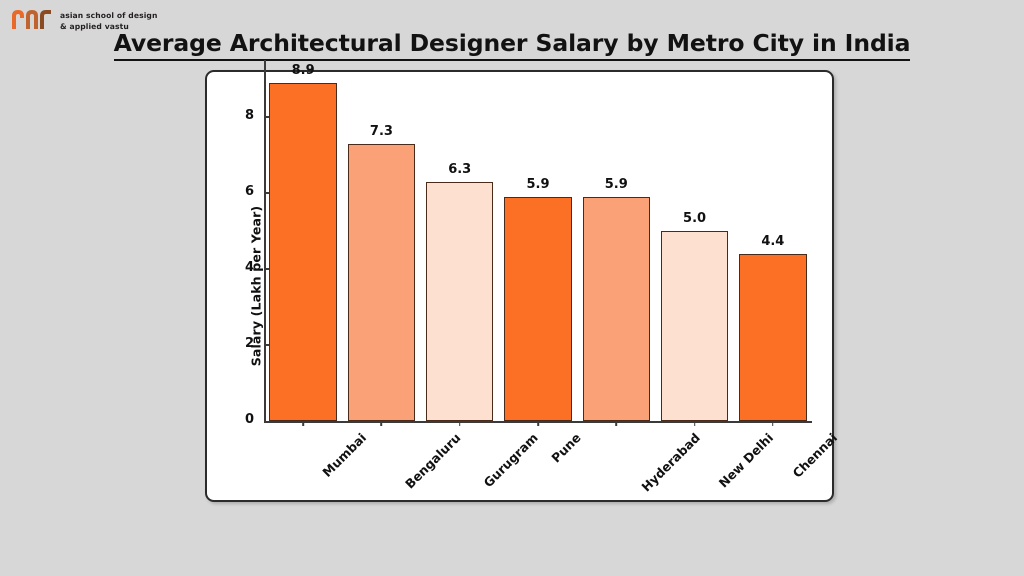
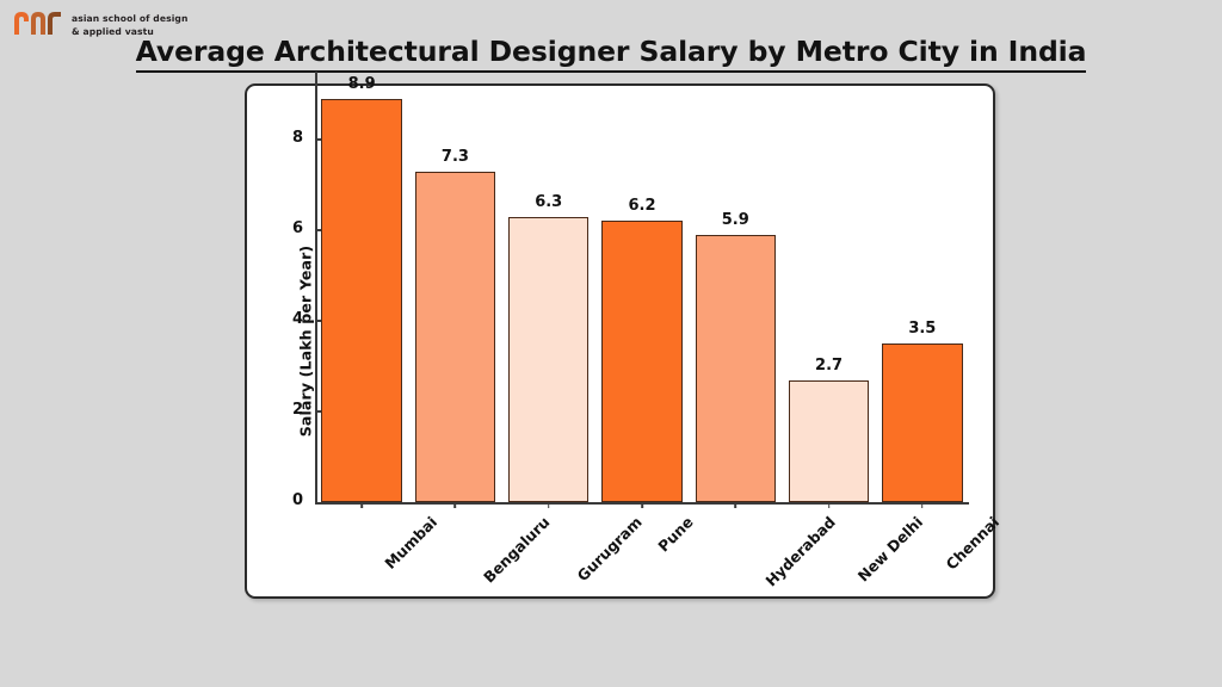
Pune: 5.9 -> 6.2
New Delhi: 5.0 -> 2.7
Chennai: 4.4 -> 3.5
